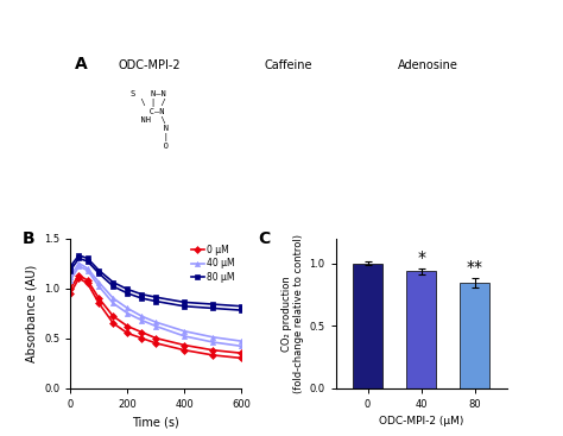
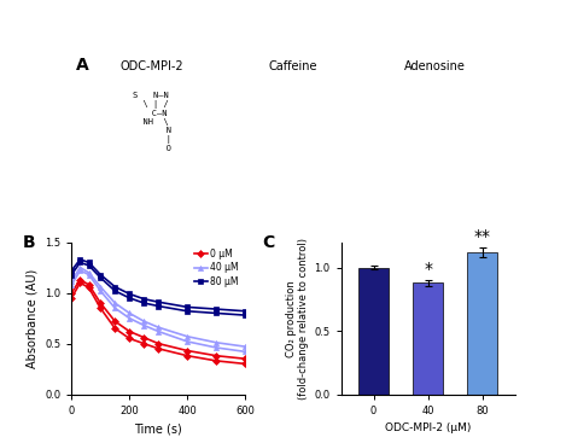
40: 0.94 -> 0.88
80: 0.84 -> 1.12
